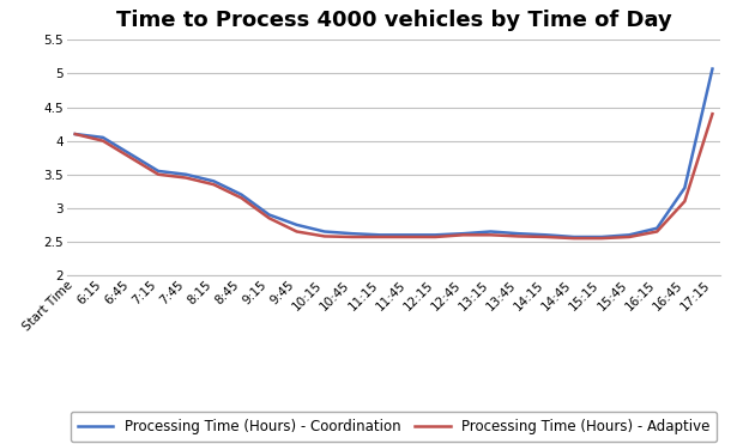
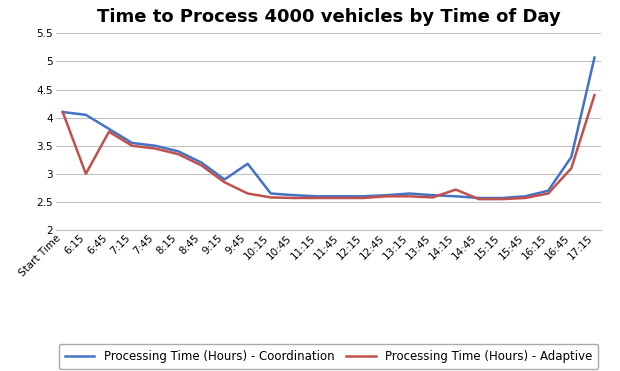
Processing Time (Hours) - Adaptive/6:15: 4.00 -> 3.00
Processing Time (Hours) - Coordination/9:45: 2.75 -> 3.18
Processing Time (Hours) - Adaptive/14:15: 2.57 -> 2.72
